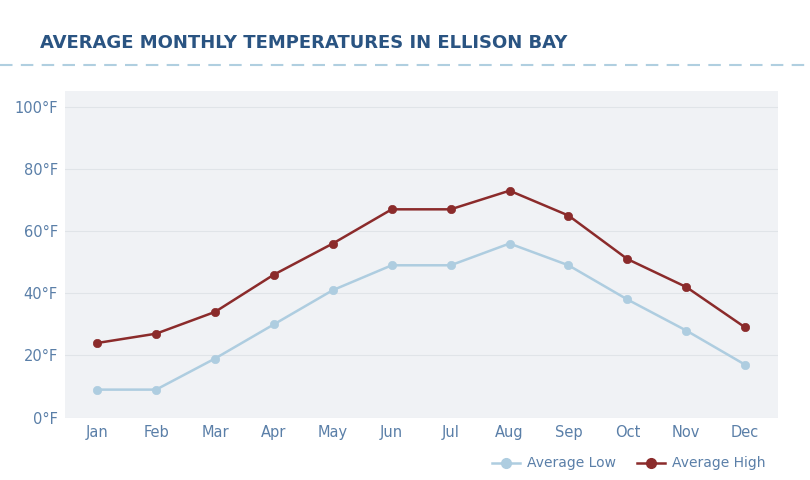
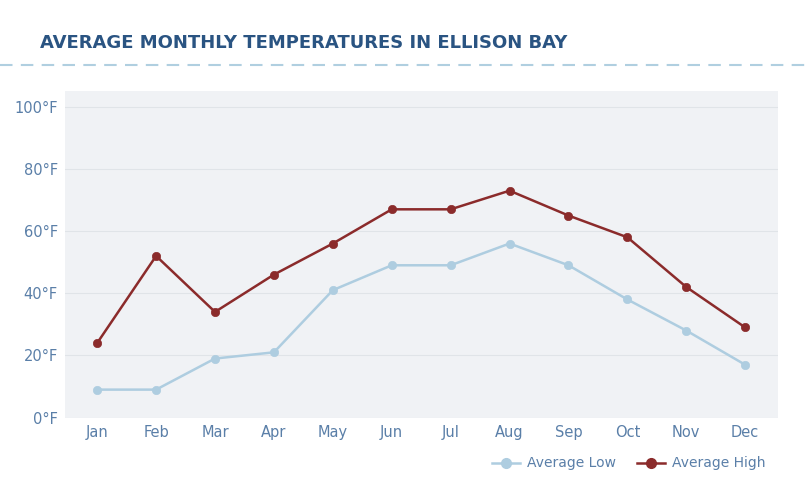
Average High/Feb: 27°F -> 52°F
Average Low/Apr: 30°F -> 21°F
Average High/Oct: 51°F -> 58°F
